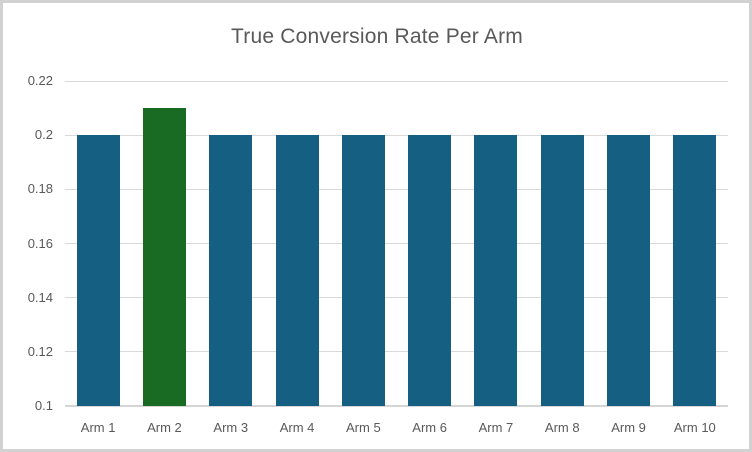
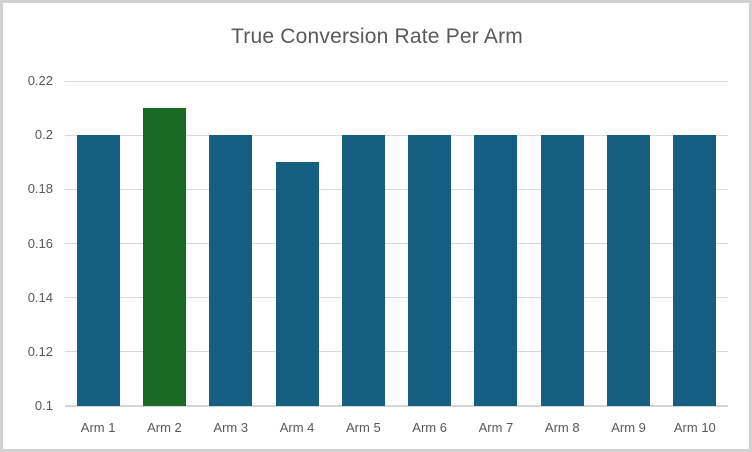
Arm 4: 0.20 -> 0.19
